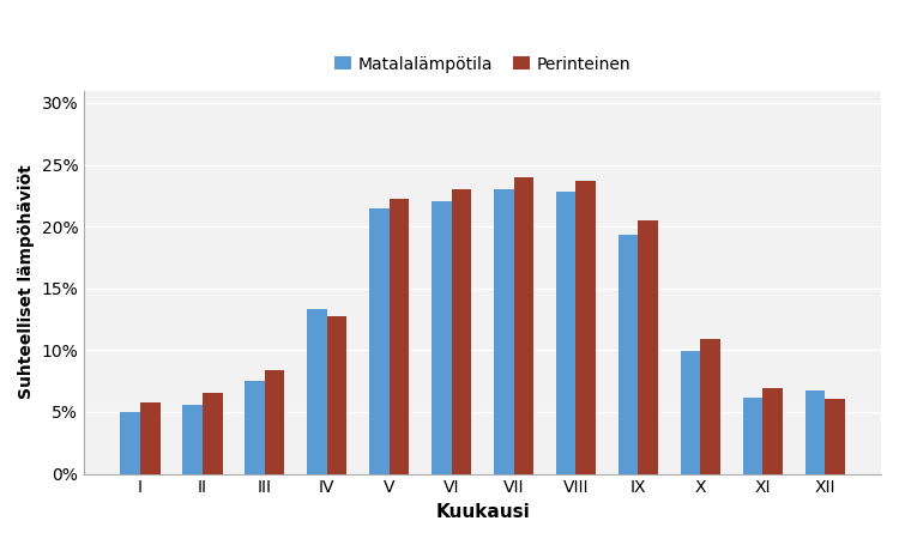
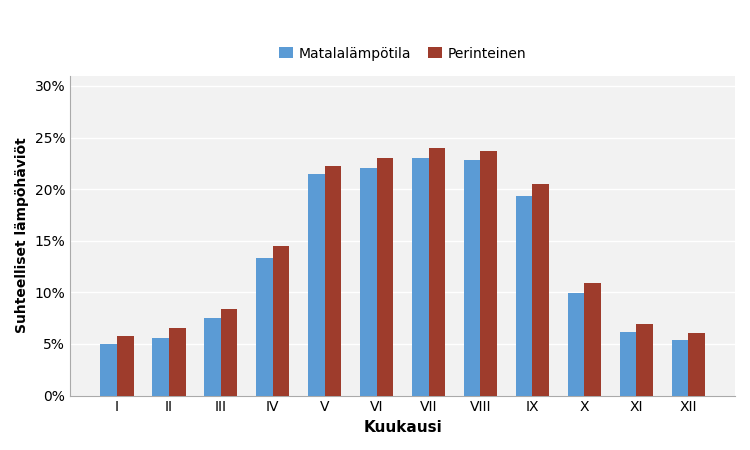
Perinteinen/IV: 12.7% -> 14.5%
Matalalämpötila/XII: 6.7% -> 5.4%
